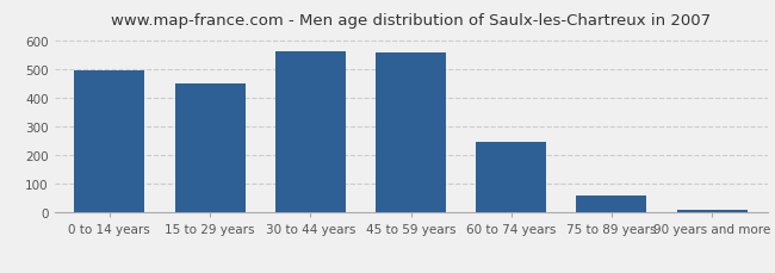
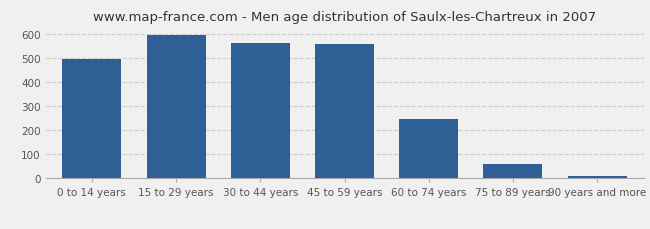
15 to 29 years: 449 -> 595
